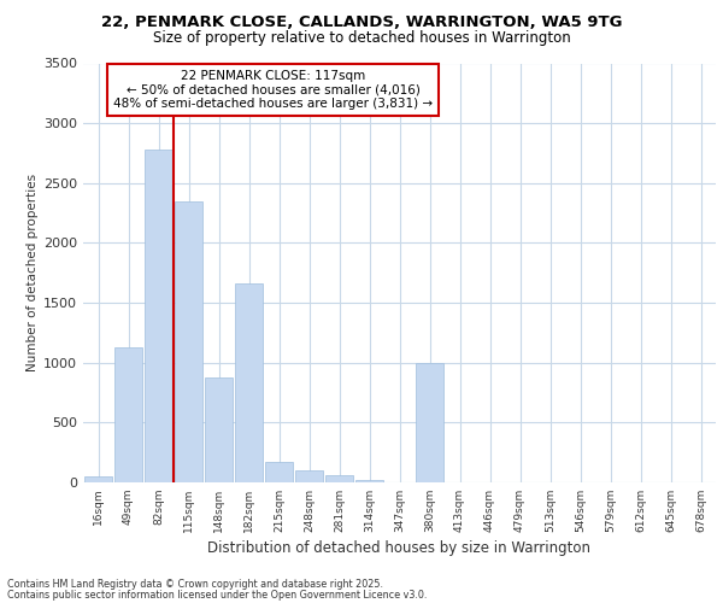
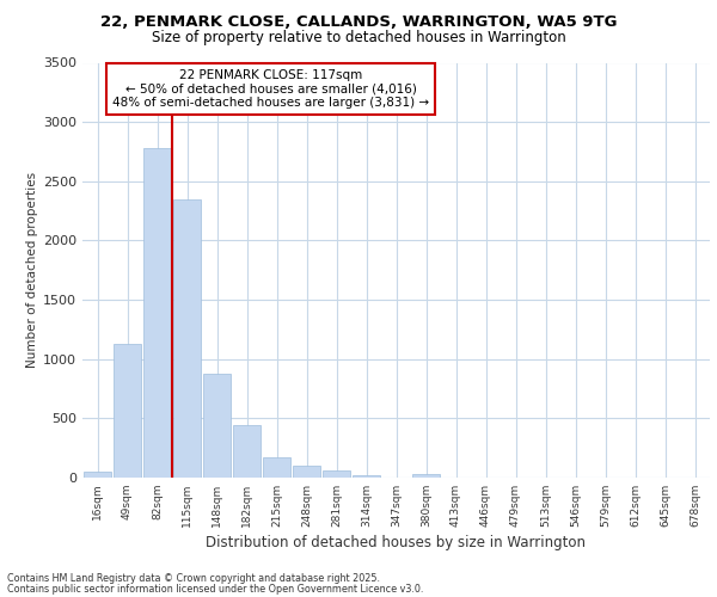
182sqm: 1660 -> 440
380sqm: 1000 -> 30
